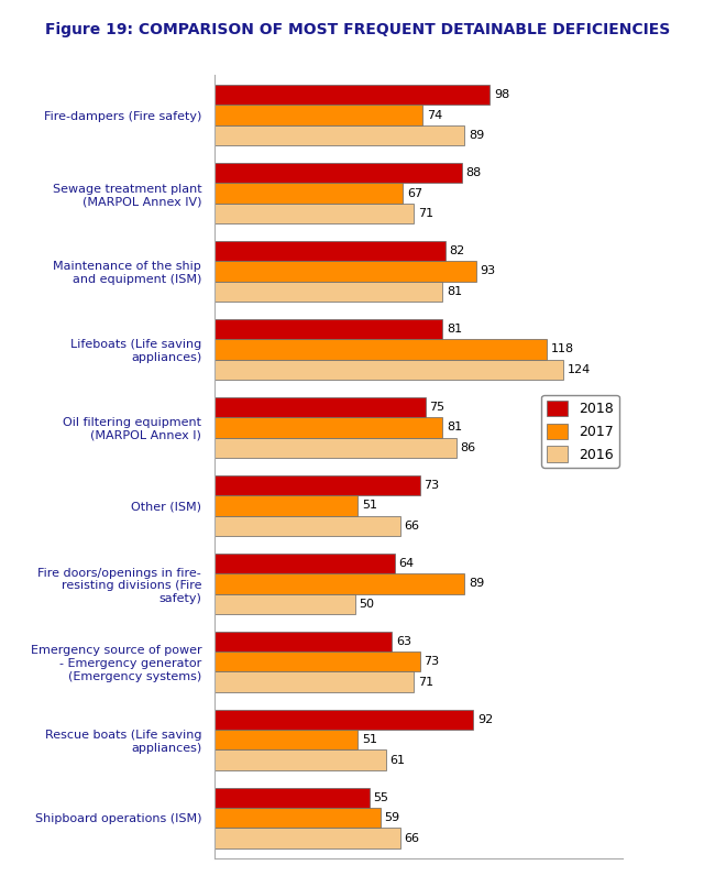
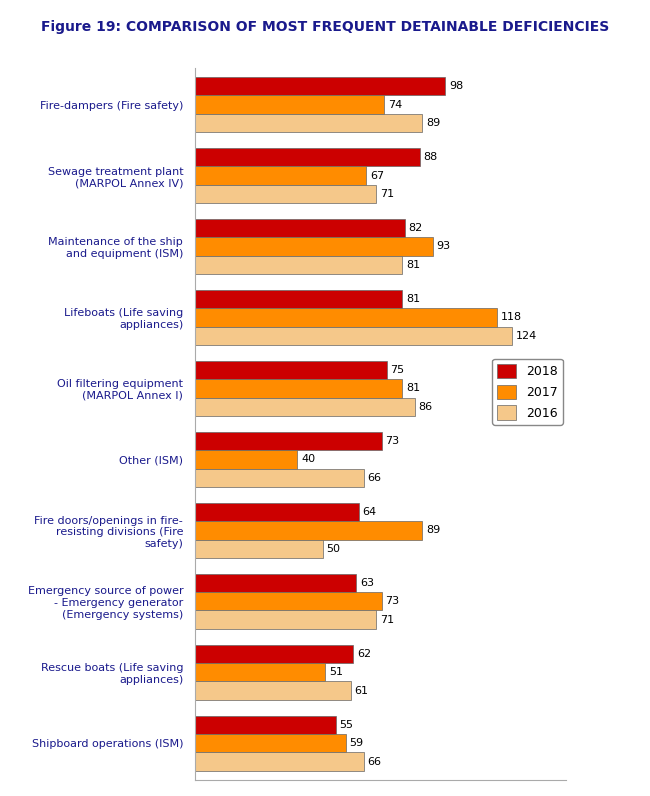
2017/Other (ISM): 51 -> 40
2018/Rescue boats (Life saving appliances): 92 -> 62
